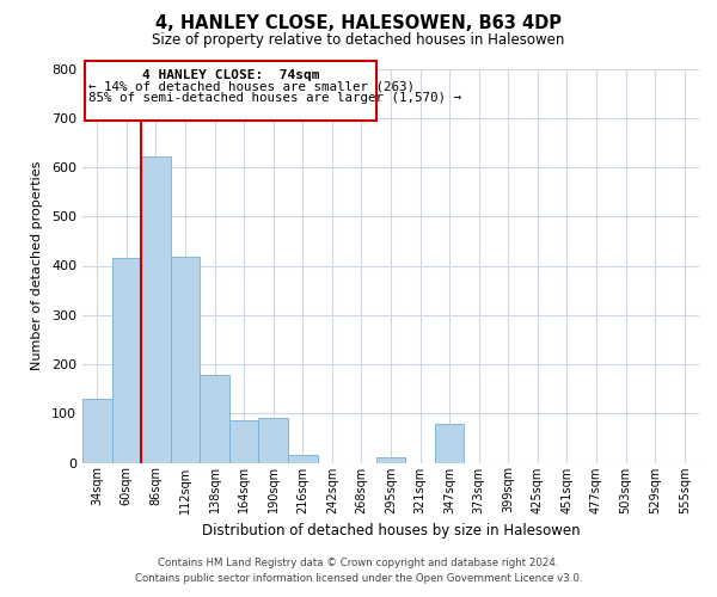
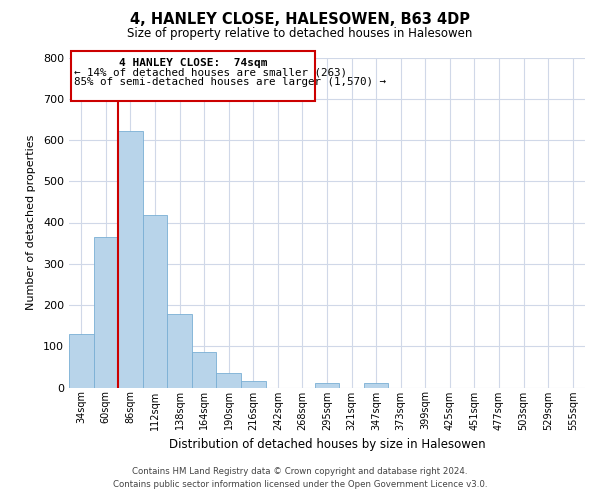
60sqm: 415 -> 365
190sqm: 90 -> 35
347sqm: 80 -> 10
